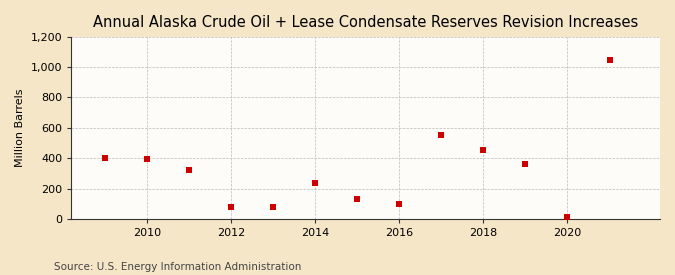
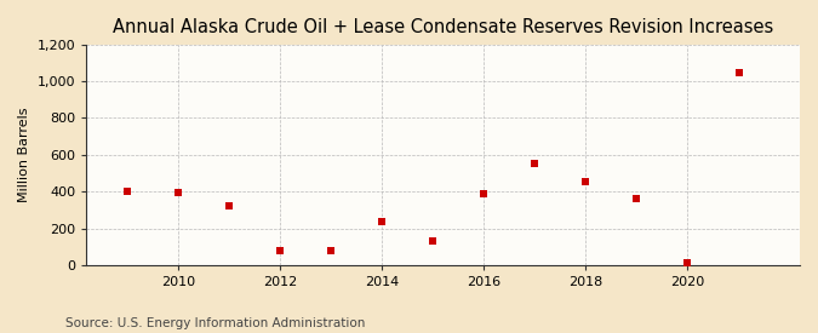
2016: 100 -> 390
